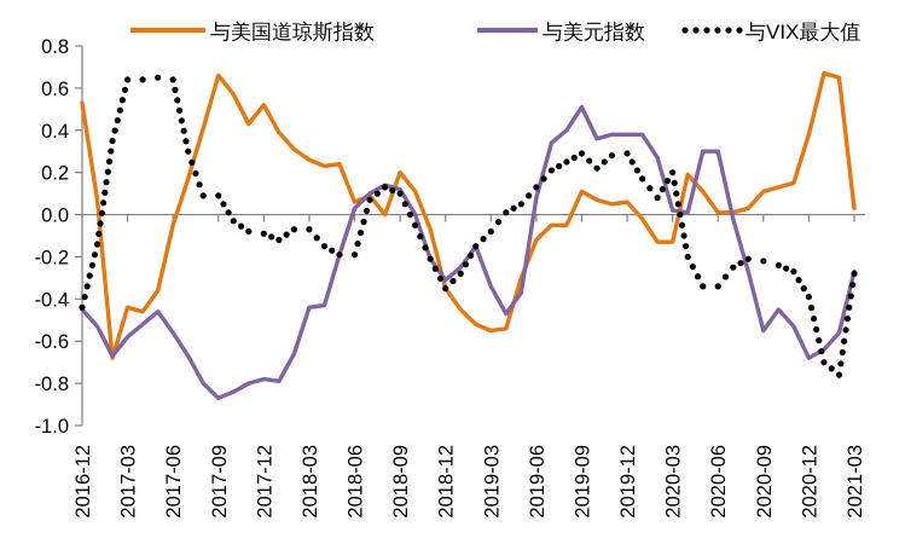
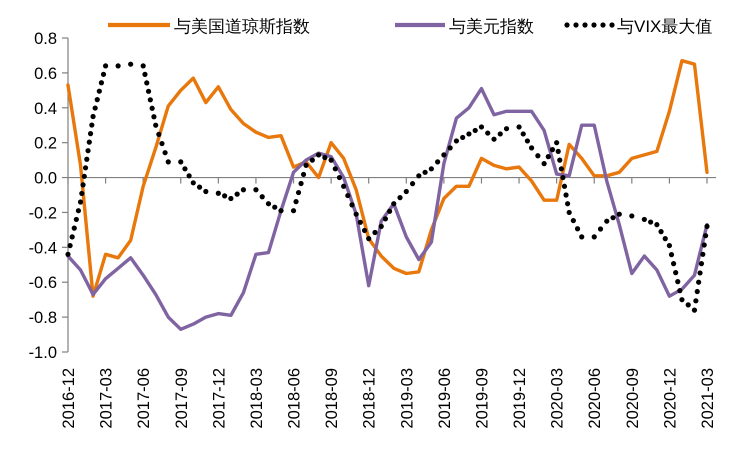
与美国道琼斯指数/2017-09: 0.66 -> 0.50
与美元指数/2018-12: -0.31 -> -0.62
